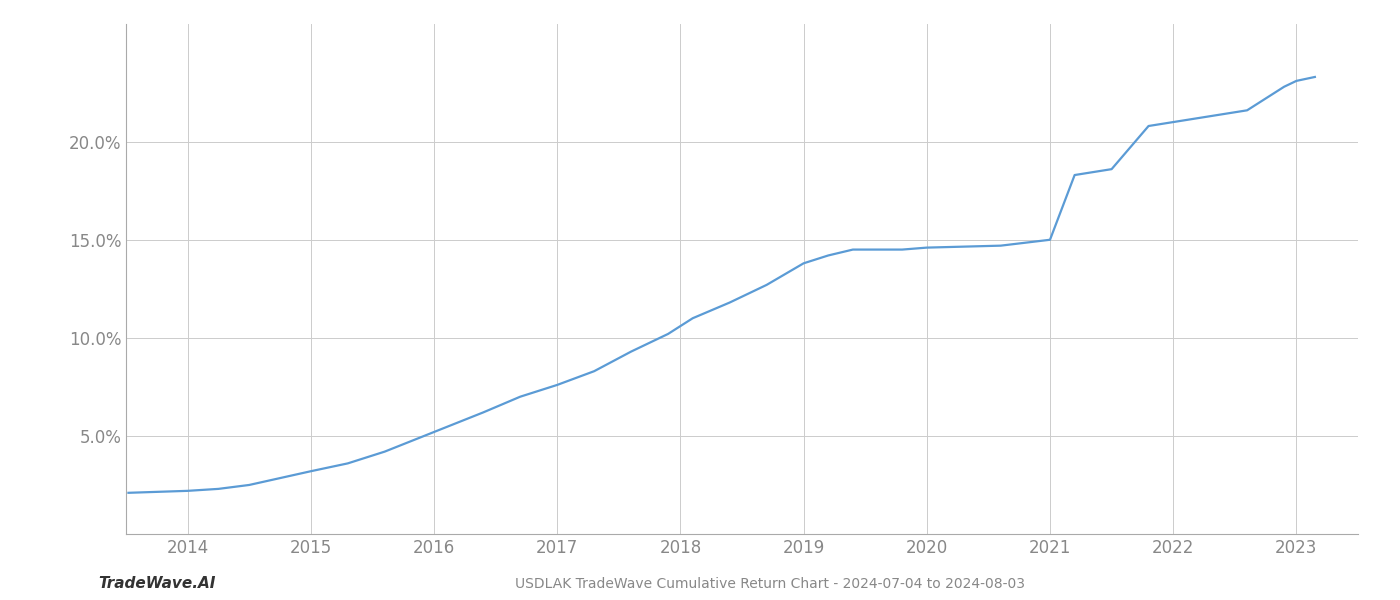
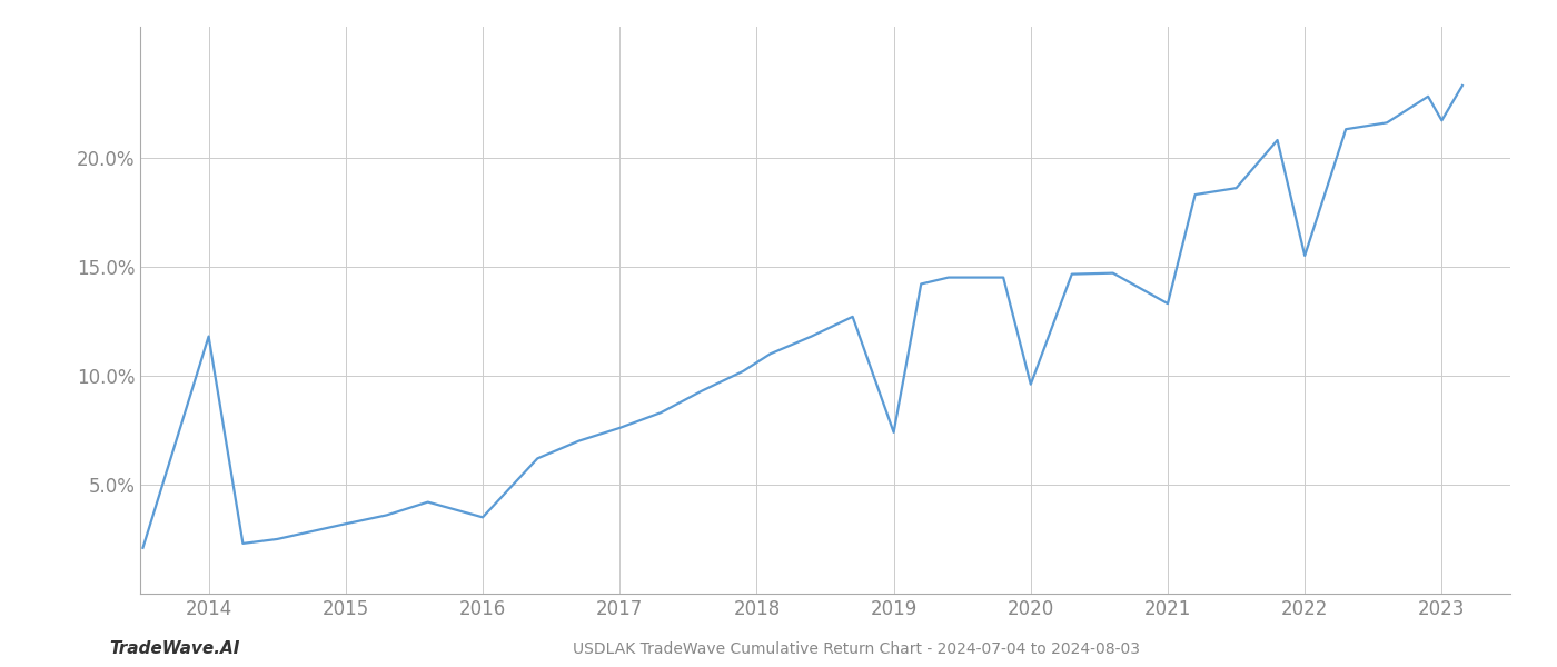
2014: 2.2% -> 11.8%
2016: 5.2% -> 3.5%
2019: 13.8% -> 7.4%
2020: 14.6% -> 9.6%
2021: 15.0% -> 13.3%
2022: 21.0% -> 15.5%
2023: 23.1% -> 21.7%
